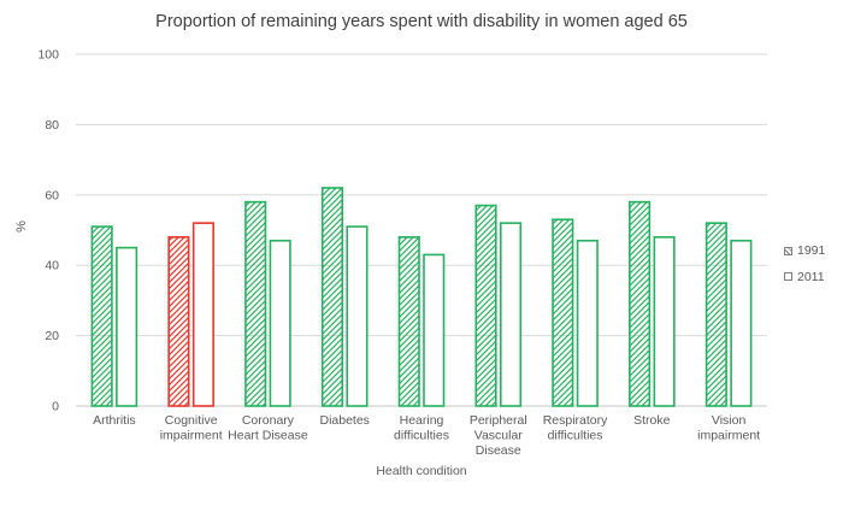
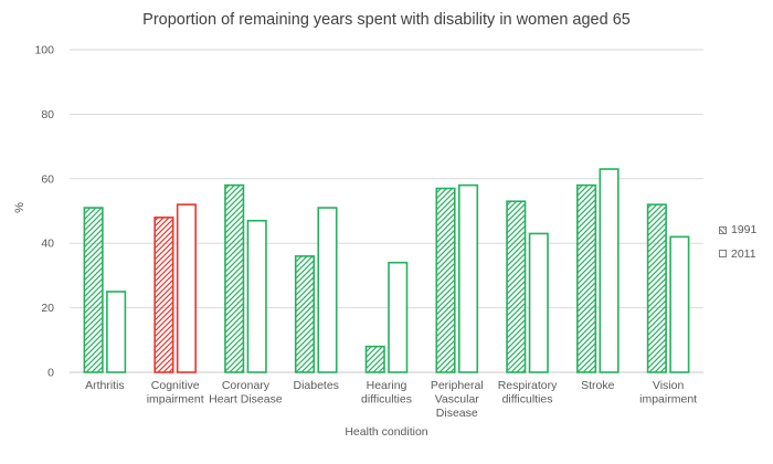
2011/Arthritis: 45 -> 25
1991/Diabetes: 62 -> 36
1991/Hearing difficulties: 48 -> 8
2011/Hearing difficulties: 43 -> 34
2011/Peripheral Vascular Disease: 52 -> 58
2011/Respiratory difficulties: 47 -> 43
2011/Stroke: 48 -> 63
2011/Vision impairment: 47 -> 42
